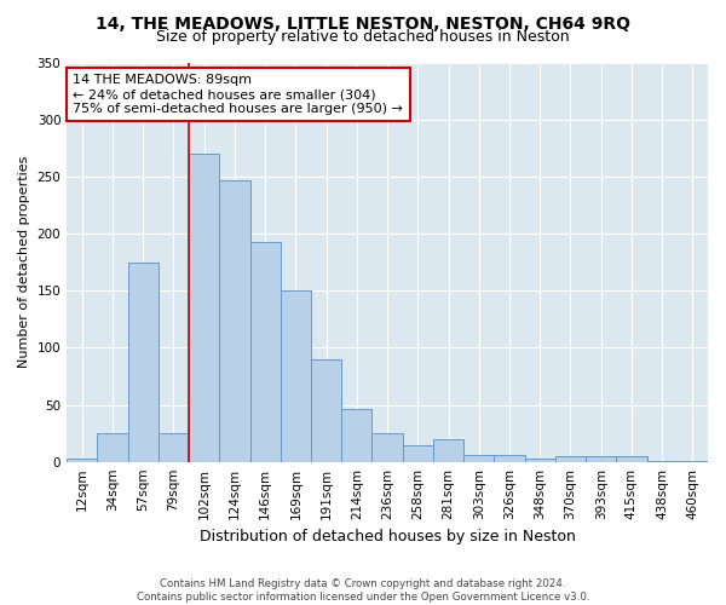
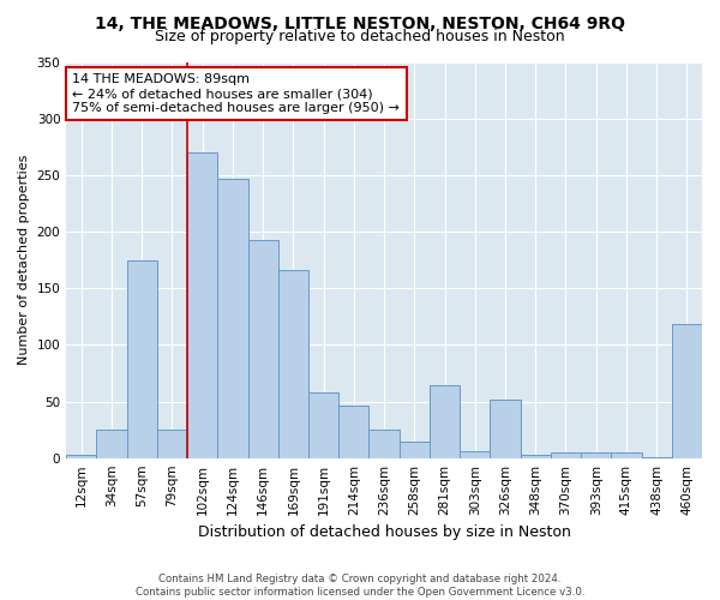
169sqm: 150 -> 166
191sqm: 90 -> 58
281sqm: 20 -> 64
326sqm: 6 -> 52
460sqm: 1 -> 118
